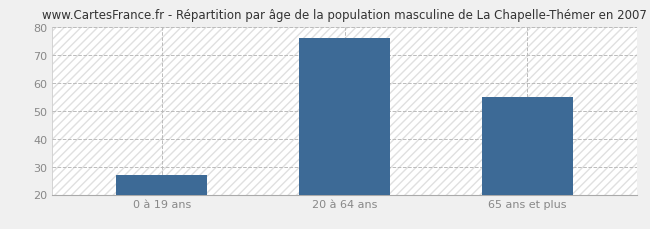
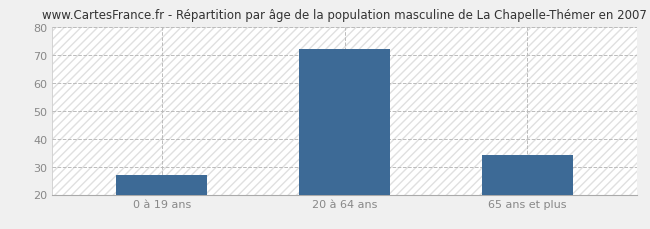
20 à 64 ans: 76 -> 72
65 ans et plus: 55 -> 34
